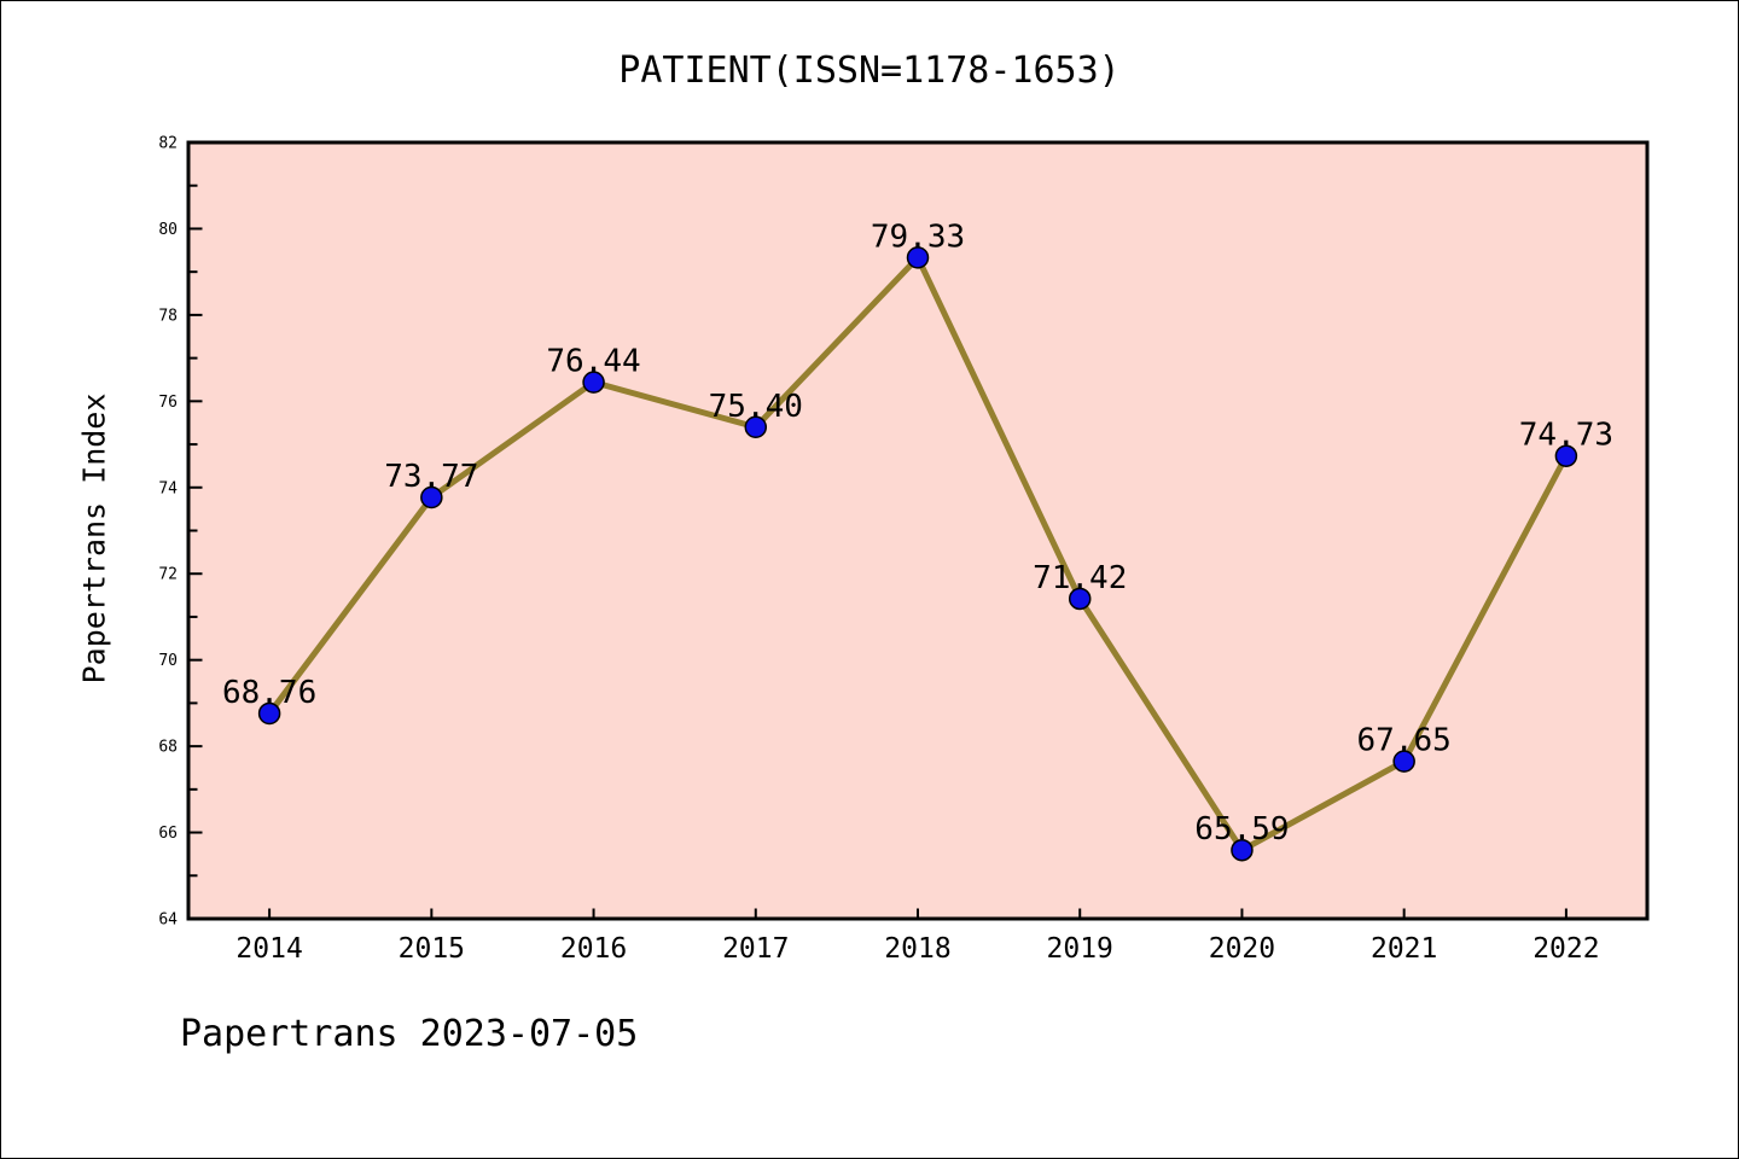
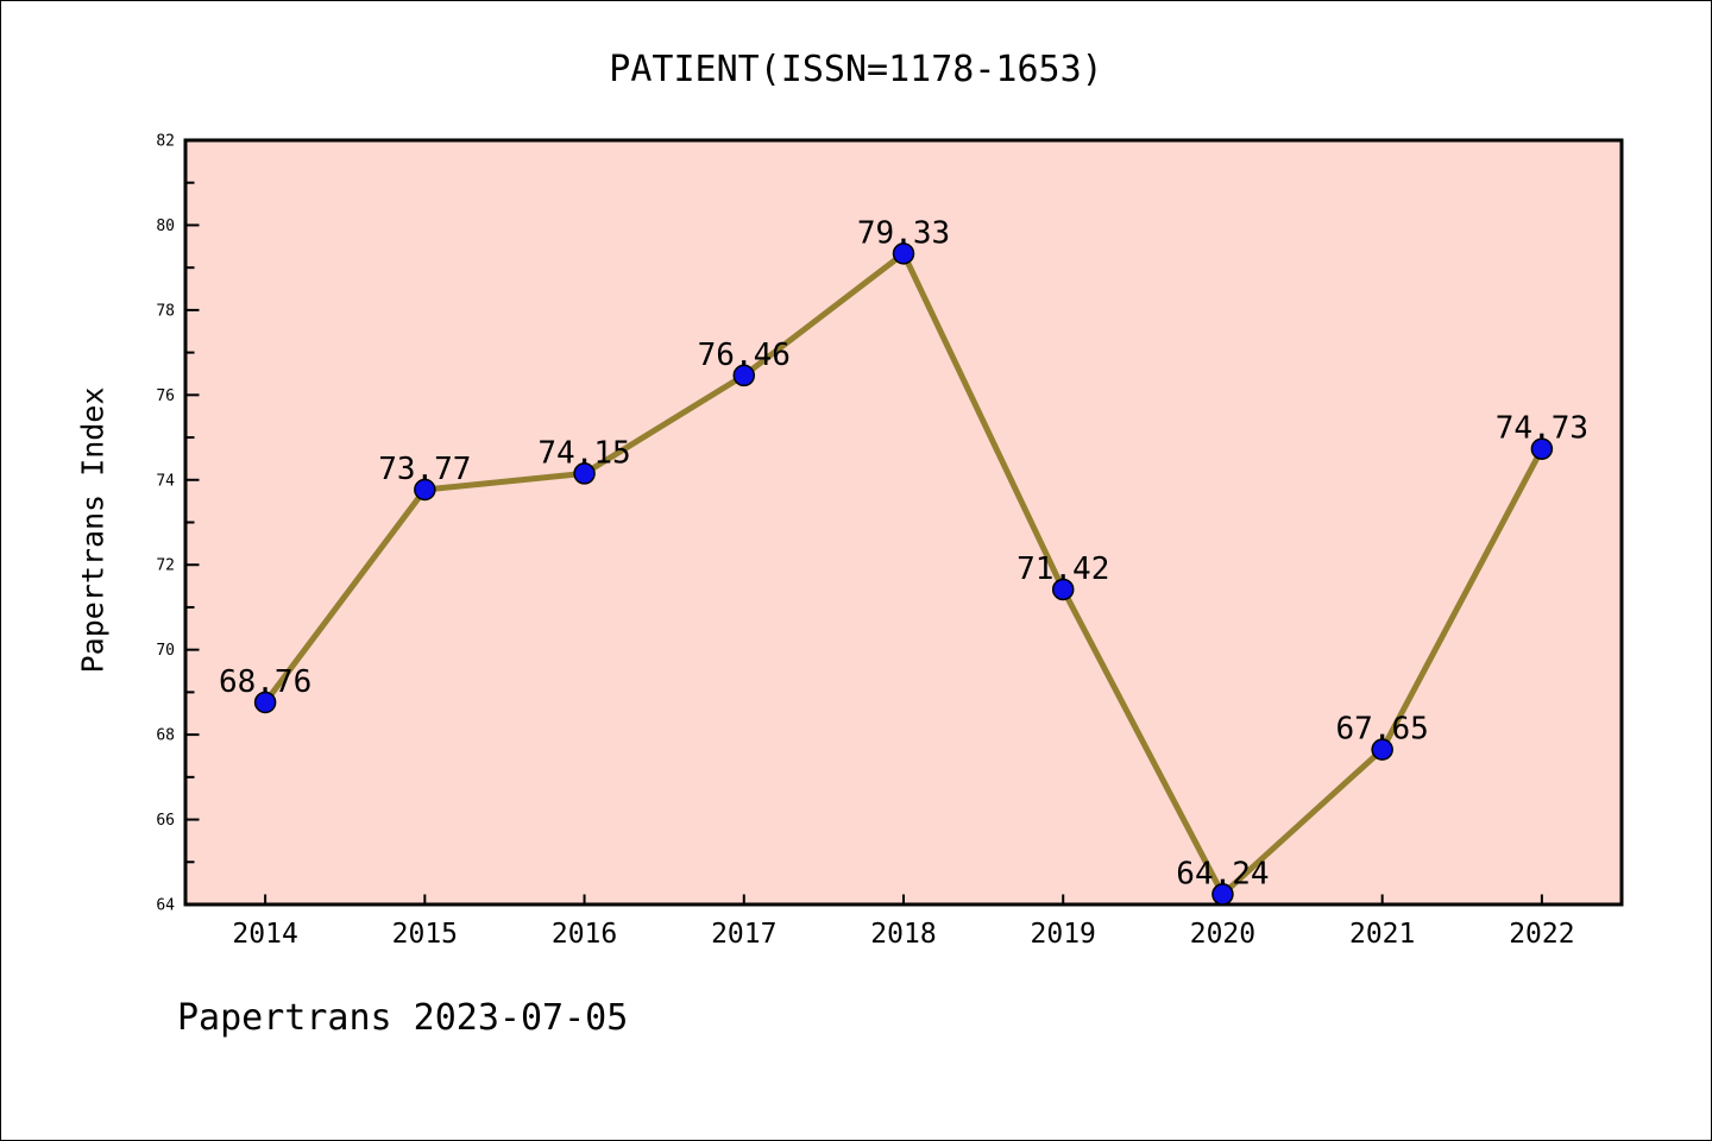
2016: 76.44 -> 74.15
2017: 75.40 -> 76.46
2020: 65.59 -> 64.24
